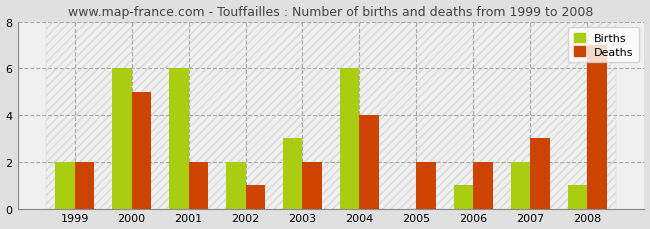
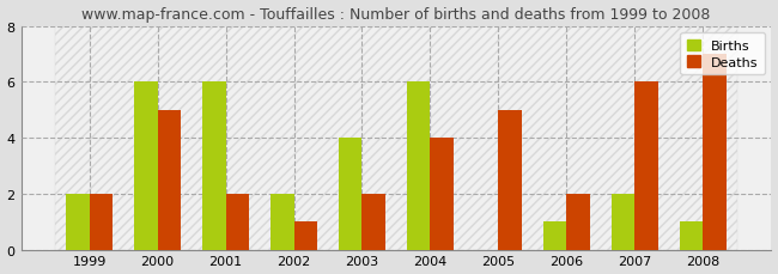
Births/2003: 3 -> 4
Deaths/2005: 2 -> 5
Deaths/2007: 3 -> 6
